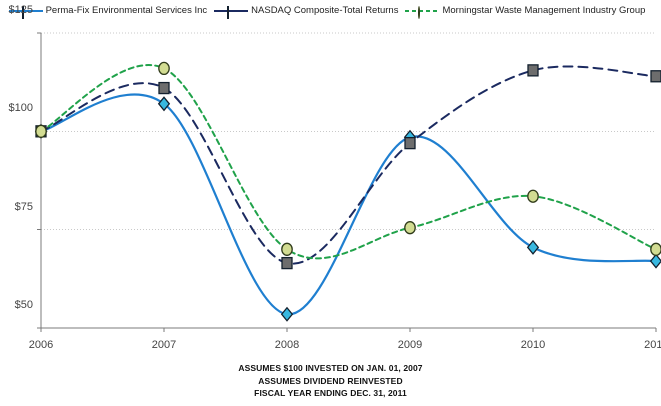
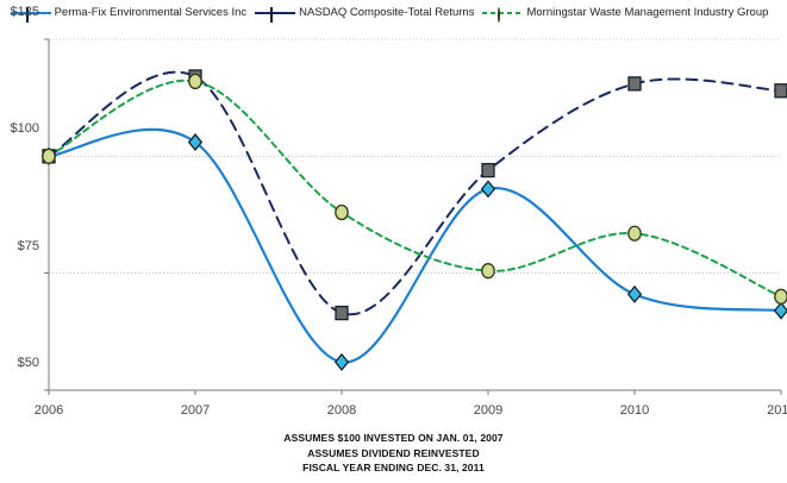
Perma-Fix Environmental Services Inc/2007: $107 -> $103
NASDAQ Composite-Total Returns/2007: $111 -> $117
Perma-Fix Environmental Services Inc/2008: $54 -> $56
Morningstar Waste Management Industry Group/2008: $70 -> $88
Perma-Fix Environmental Services Inc/2009: $98 -> $93
